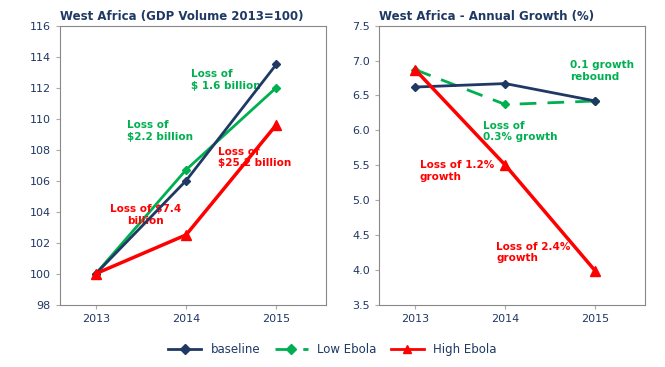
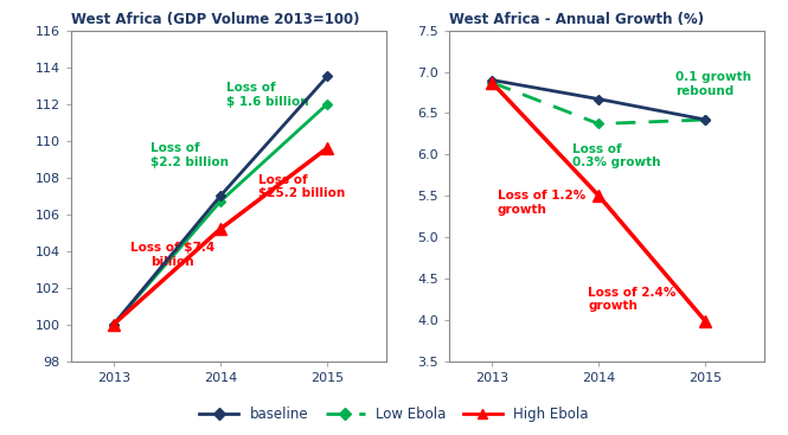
West Africa (GDP Volume 2013=100)/baseline/2014: 106.0 -> 107.0
West Africa (GDP Volume 2013=100)/High Ebola/2014: 102.5 -> 105.2
West Africa - Annual Growth (%)/baseline/2013: 6.62 -> 6.90
